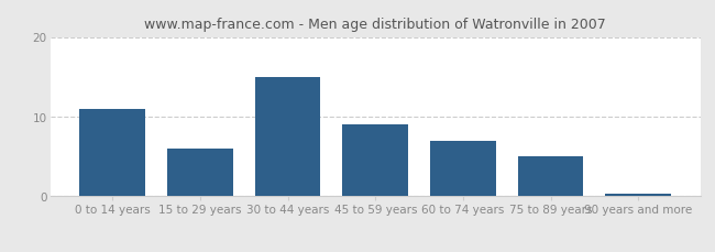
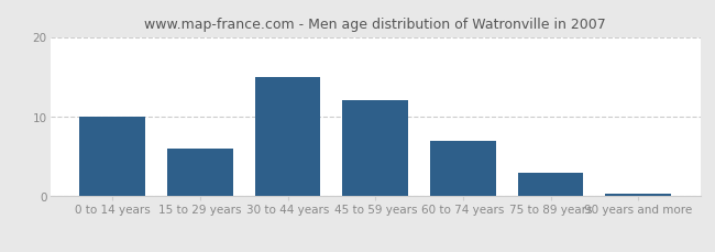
0 to 14 years: 11.0 -> 10.0
45 to 59 years: 9.0 -> 12.0
75 to 89 years: 5.0 -> 3.0
